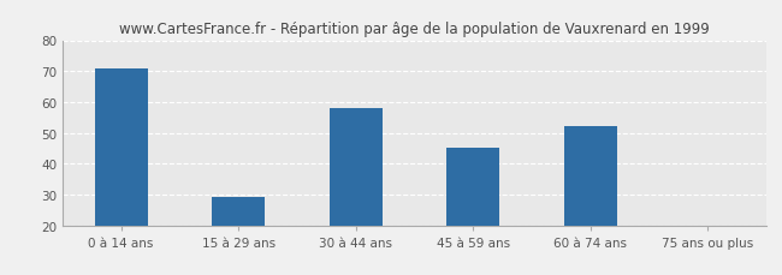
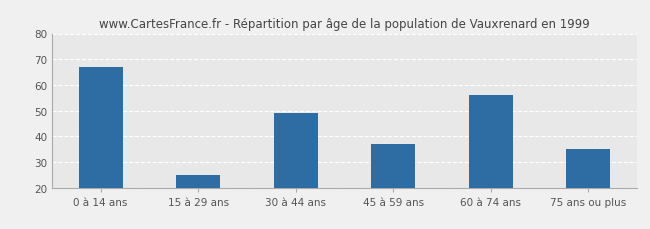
0 à 14 ans: 71 -> 67
15 à 29 ans: 29 -> 25
30 à 44 ans: 58 -> 49
45 à 59 ans: 45 -> 37
60 à 74 ans: 52 -> 56
75 ans ou plus: 20 -> 35
